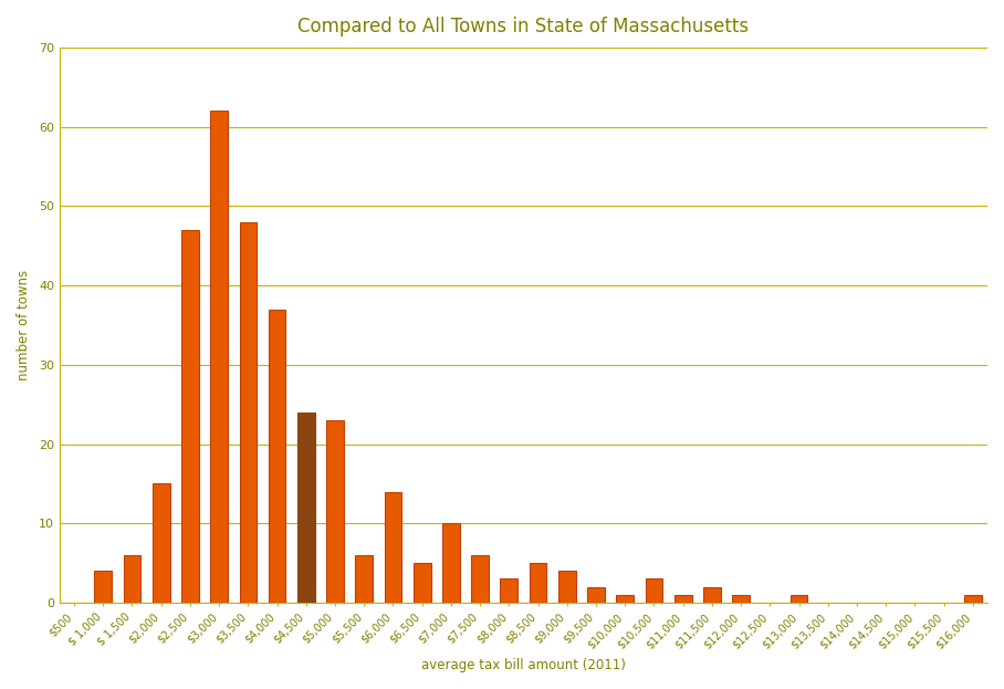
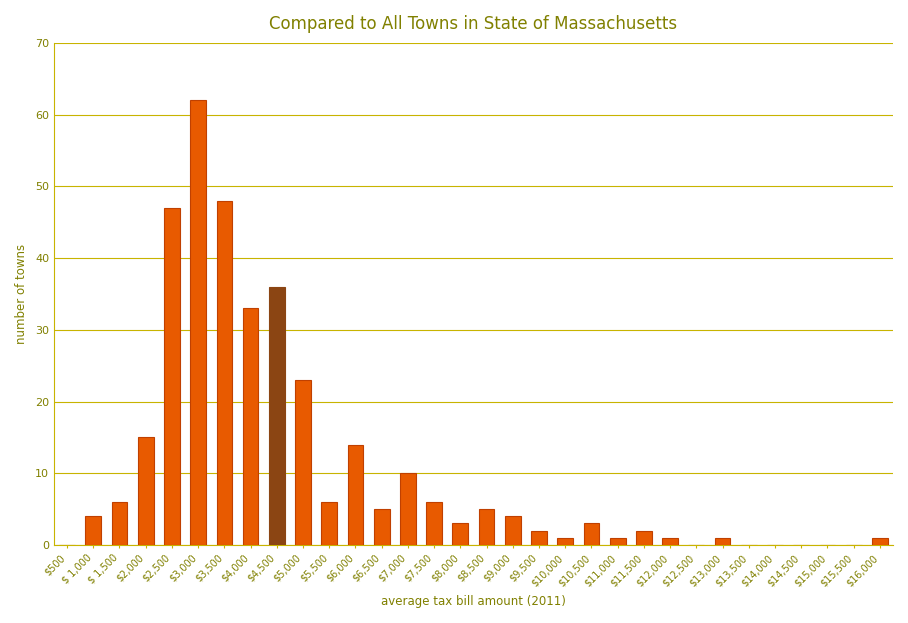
$4,000: 37 -> 33
$4,500: 24 -> 36
